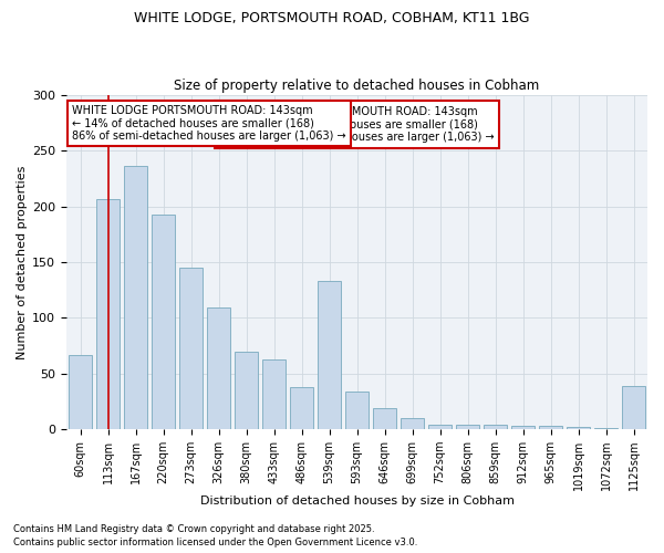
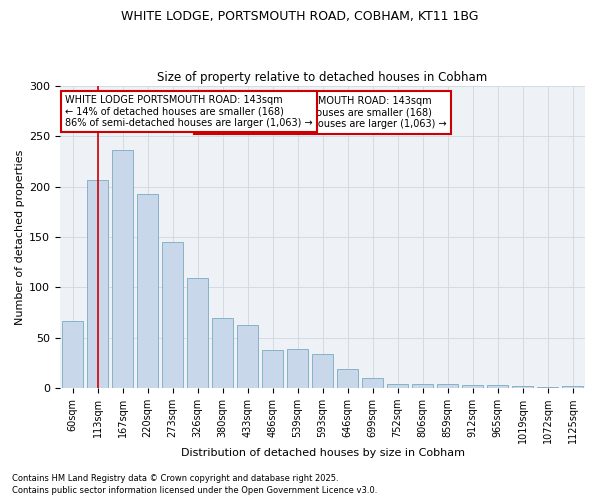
539sqm: 133 -> 39
1125sqm: 39 -> 2
